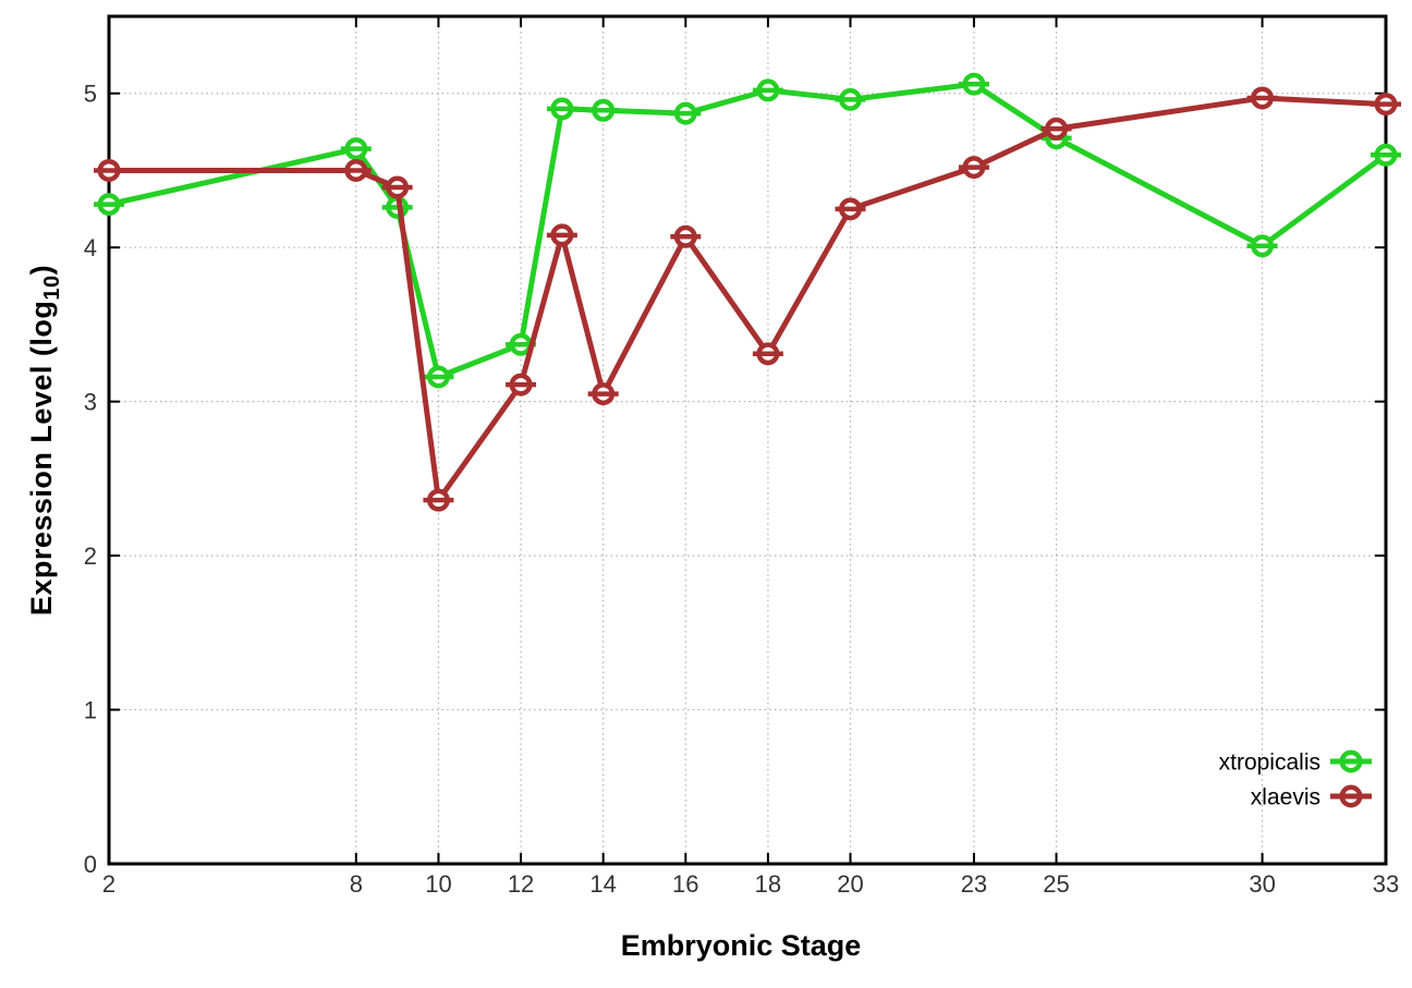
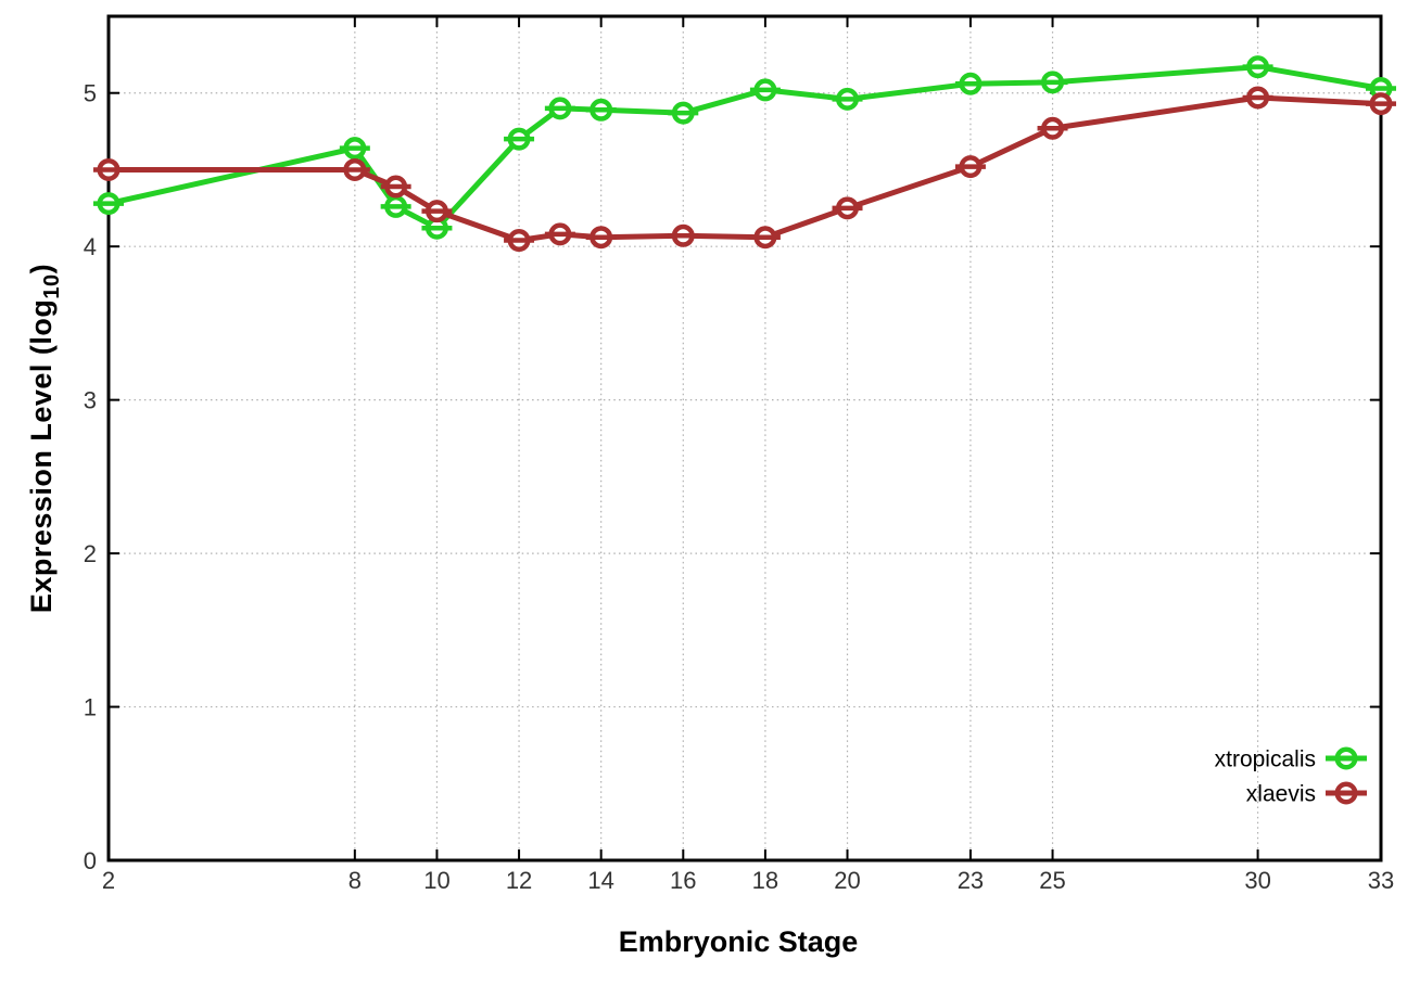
xtropicalis/10: 3.16 -> 4.12
xlaevis/10: 2.36 -> 4.23
xtropicalis/12: 3.37 -> 4.70
xlaevis/12: 3.11 -> 4.04
xlaevis/14: 3.05 -> 4.06
xlaevis/18: 3.31 -> 4.06
xtropicalis/25: 4.71 -> 5.07
xtropicalis/30: 4.01 -> 5.17
xtropicalis/33: 4.60 -> 5.03
